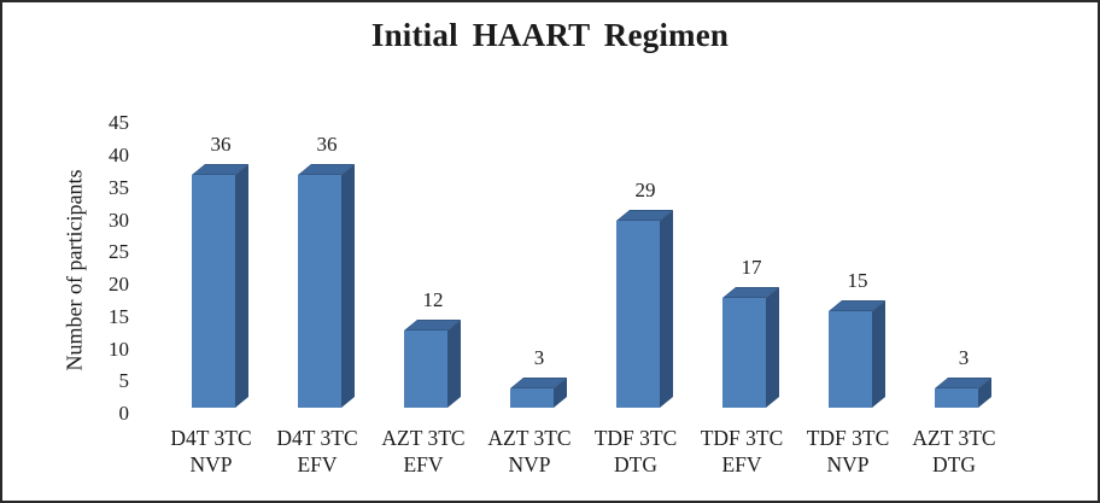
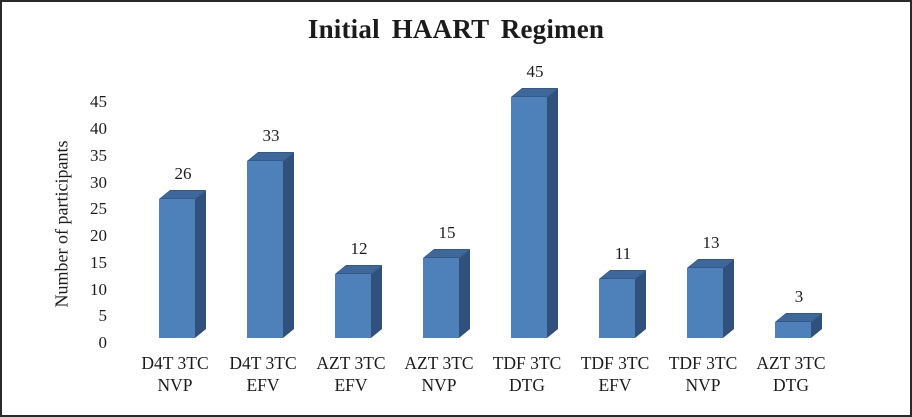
D4T 3TC NVP: 36 -> 26
D4T 3TC EFV: 36 -> 33
AZT 3TC NVP: 3 -> 15
TDF 3TC DTG: 29 -> 45
TDF 3TC EFV: 17 -> 11
TDF 3TC NVP: 15 -> 13
